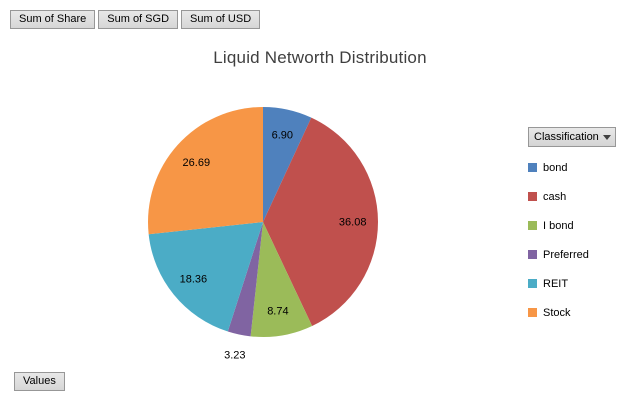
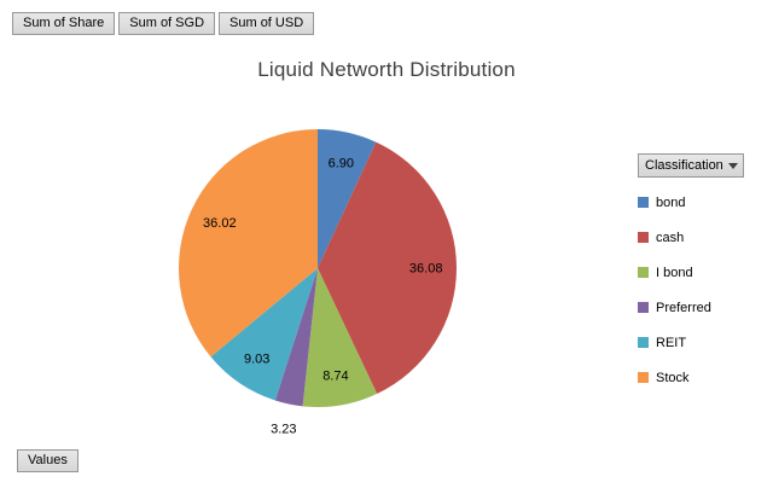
REIT: 18.36 -> 9.03
Stock: 26.69 -> 36.02
